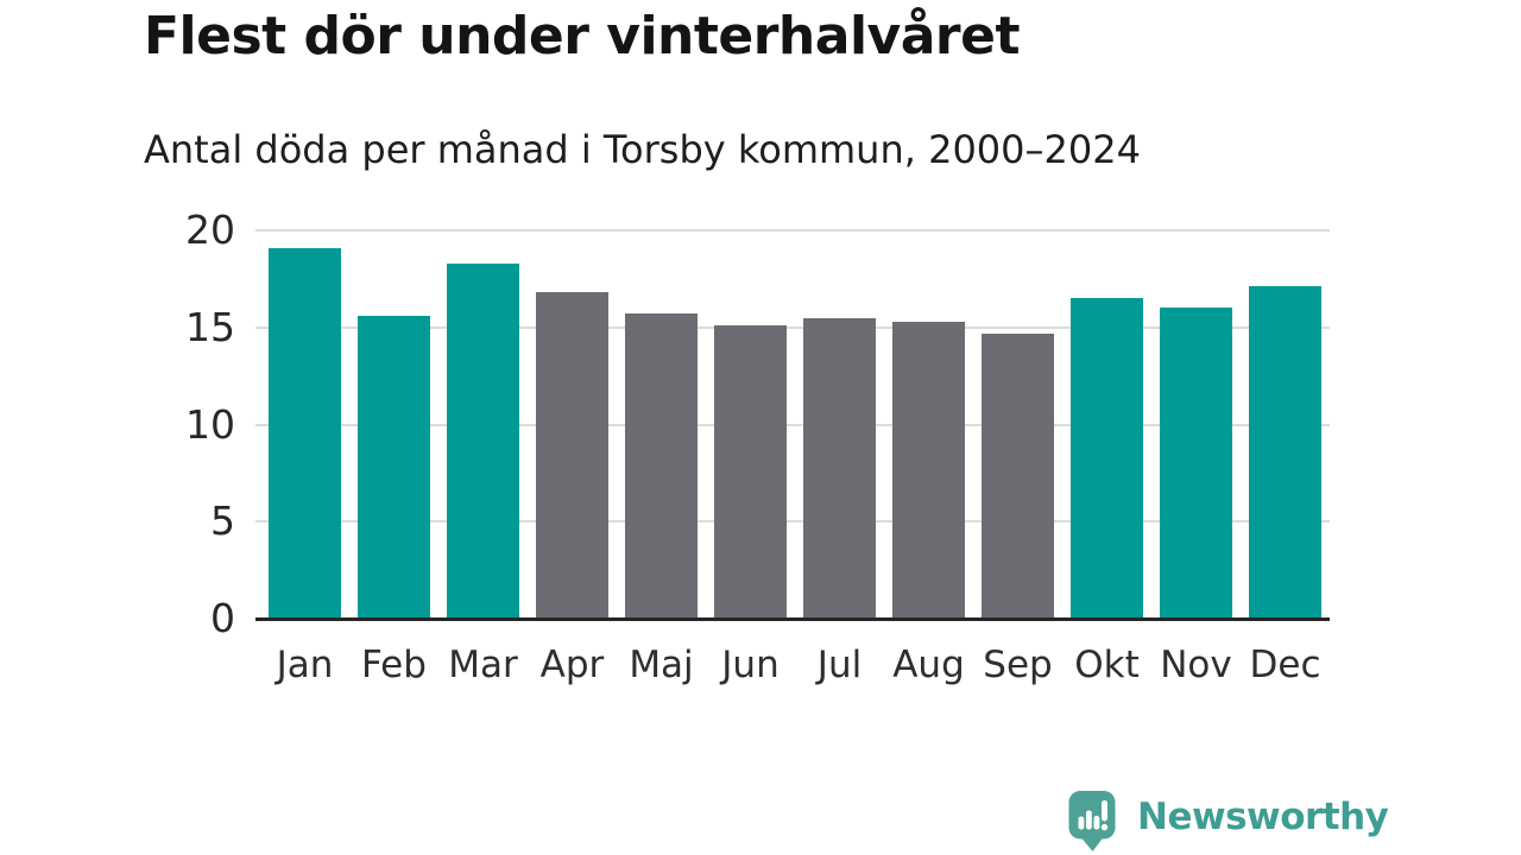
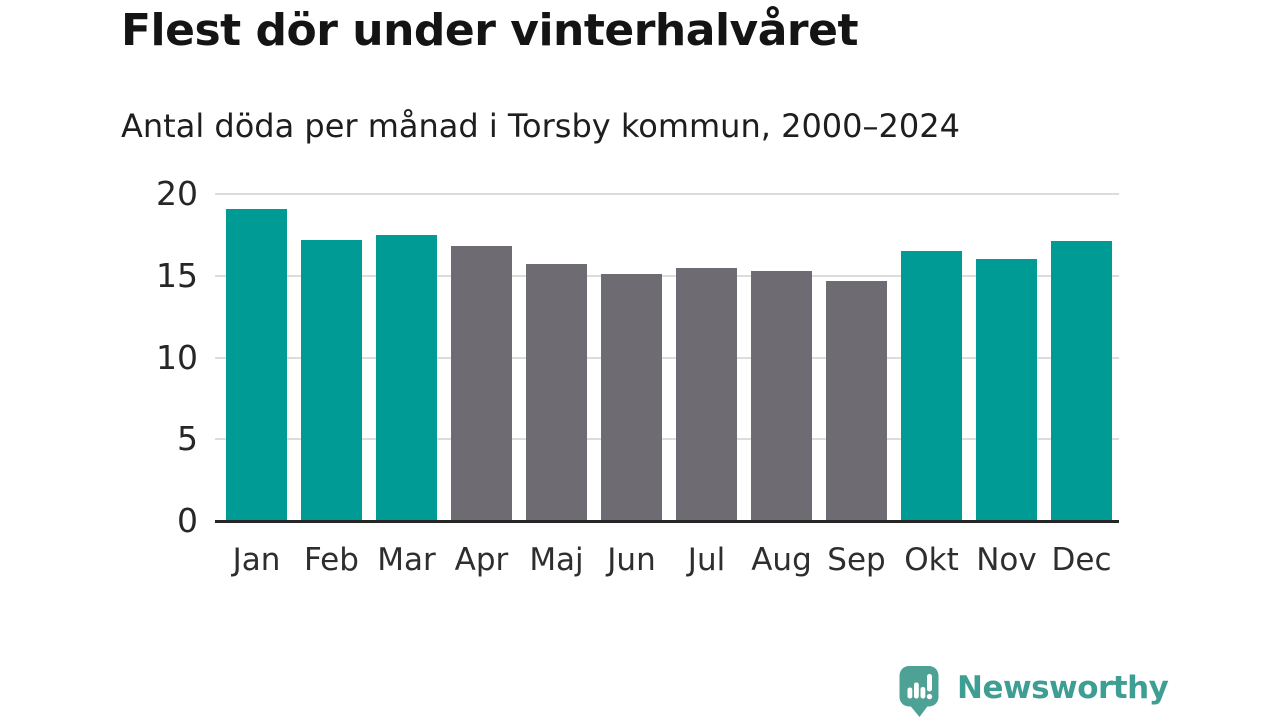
Feb: 15.6 -> 17.2
Mar: 18.3 -> 17.5
